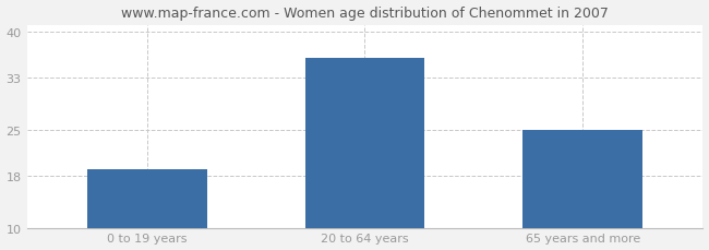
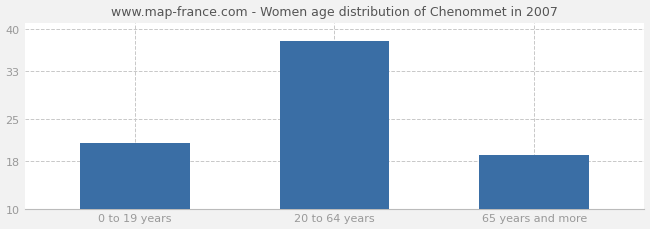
0 to 19 years: 19 -> 21
20 to 64 years: 36 -> 38
65 years and more: 25 -> 19
